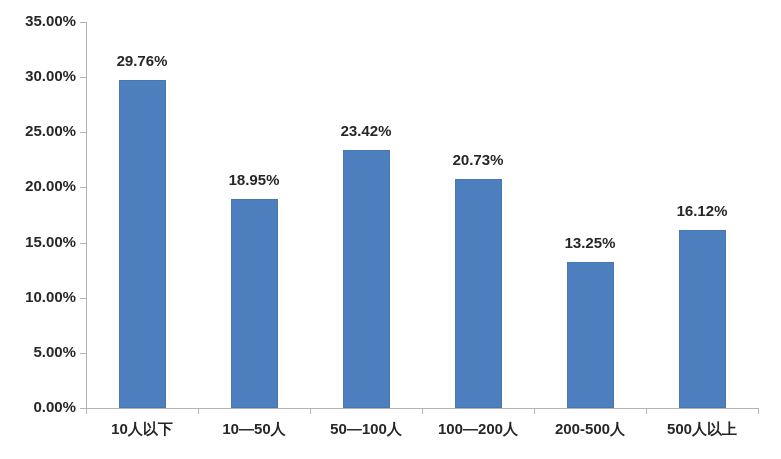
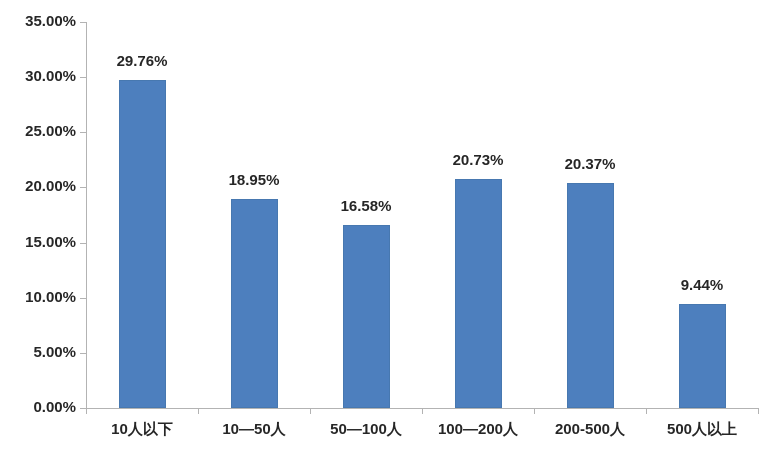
50—100人: 23.42% -> 16.58%
200-500人: 13.25% -> 20.37%
500人以上: 16.12% -> 9.44%
